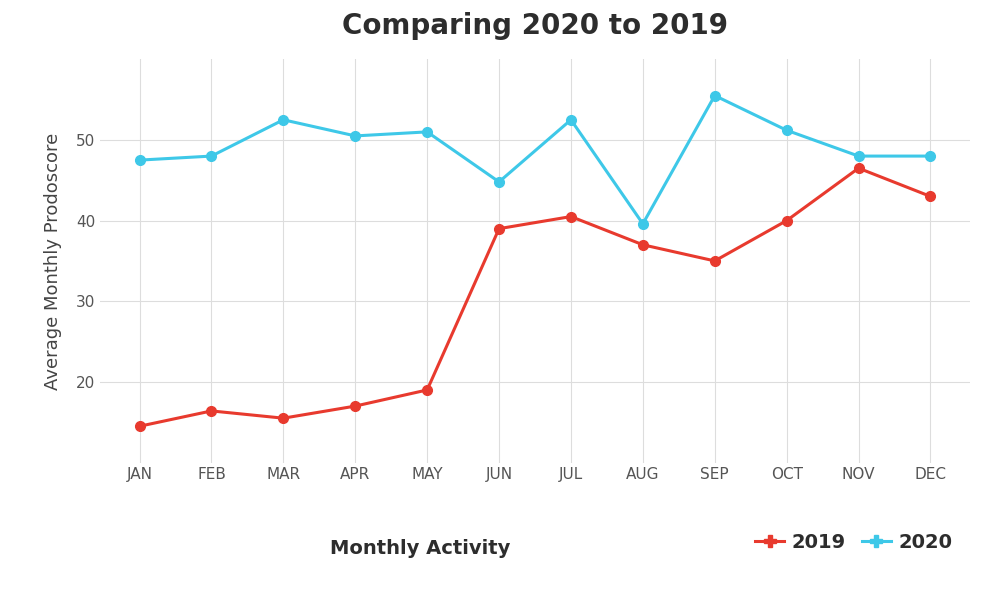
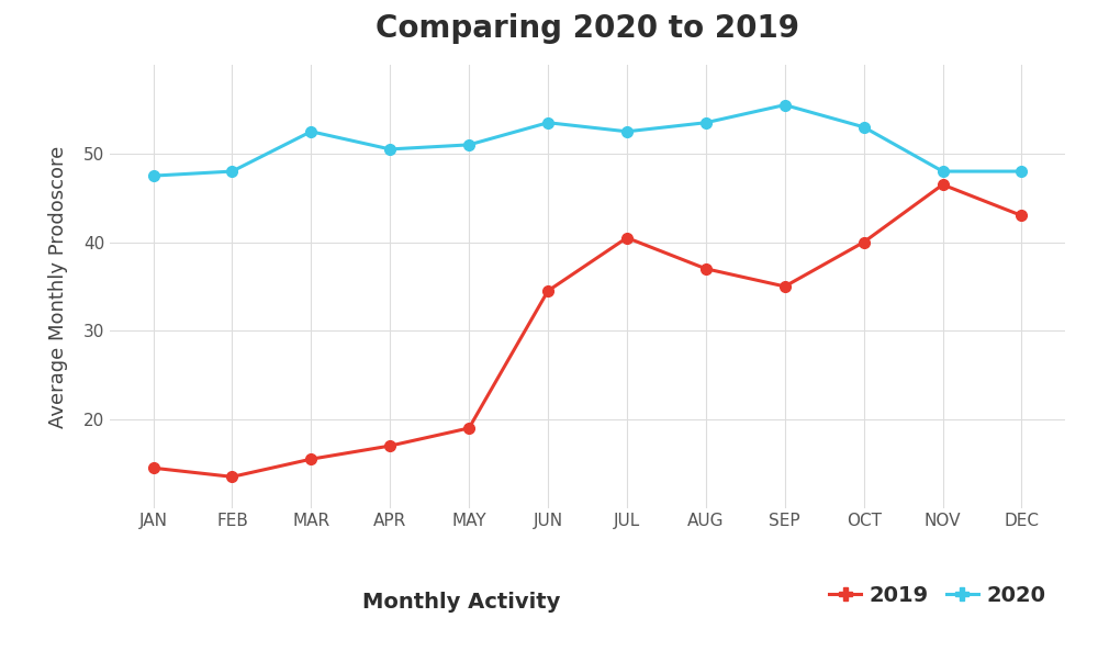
2019/FEB: 16.4 -> 13.5
2019/JUN: 39.0 -> 34.5
2020/JUN: 44.8 -> 53.5
2020/AUG: 39.6 -> 53.5
2020/OCT: 51.2 -> 53.0
